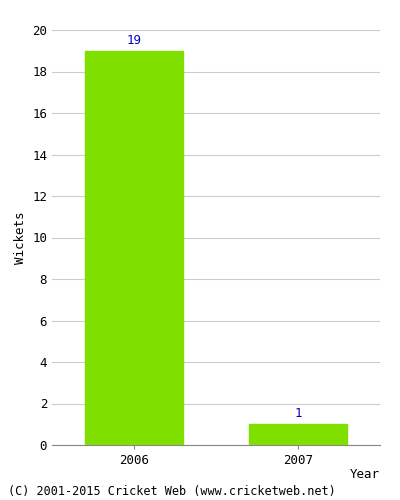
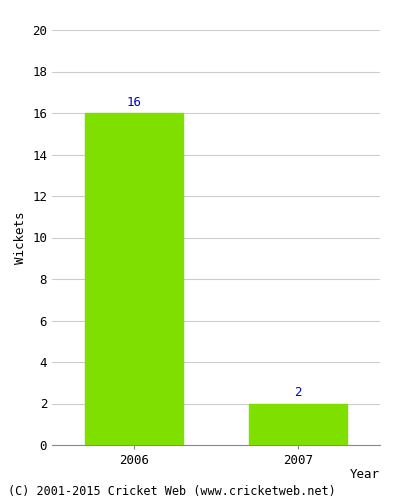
2006: 19 -> 16
2007: 1 -> 2
